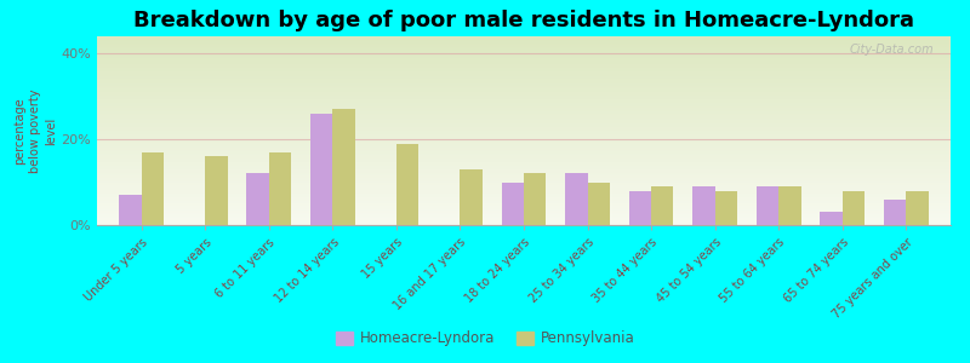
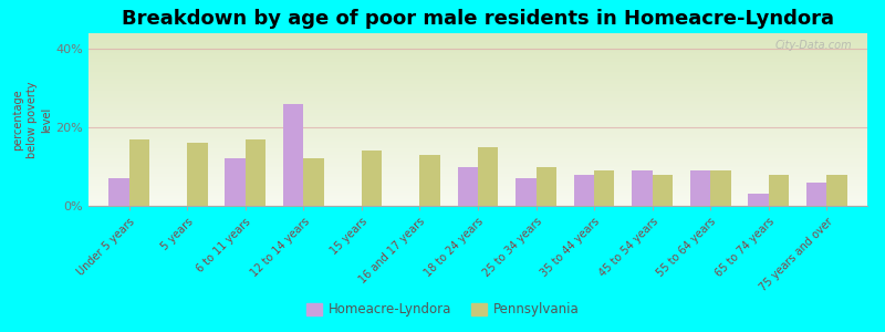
Pennsylvania/12 to 14 years: 27% -> 12%
Pennsylvania/15 years: 19% -> 14%
Pennsylvania/18 to 24 years: 12% -> 15%
Homeacre-Lyndora/25 to 34 years: 12% -> 7%
